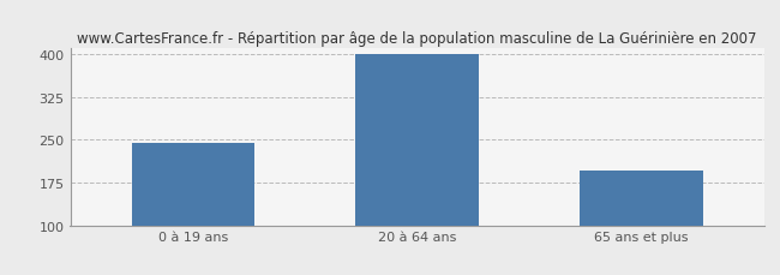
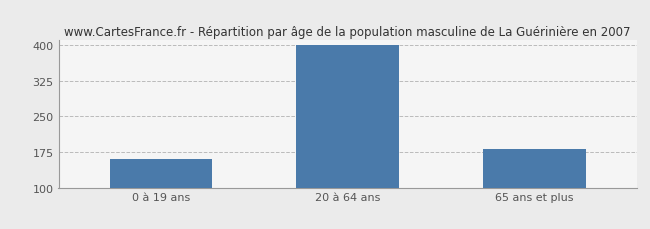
0 à 19 ans: 245 -> 160
65 ans et plus: 195 -> 182
